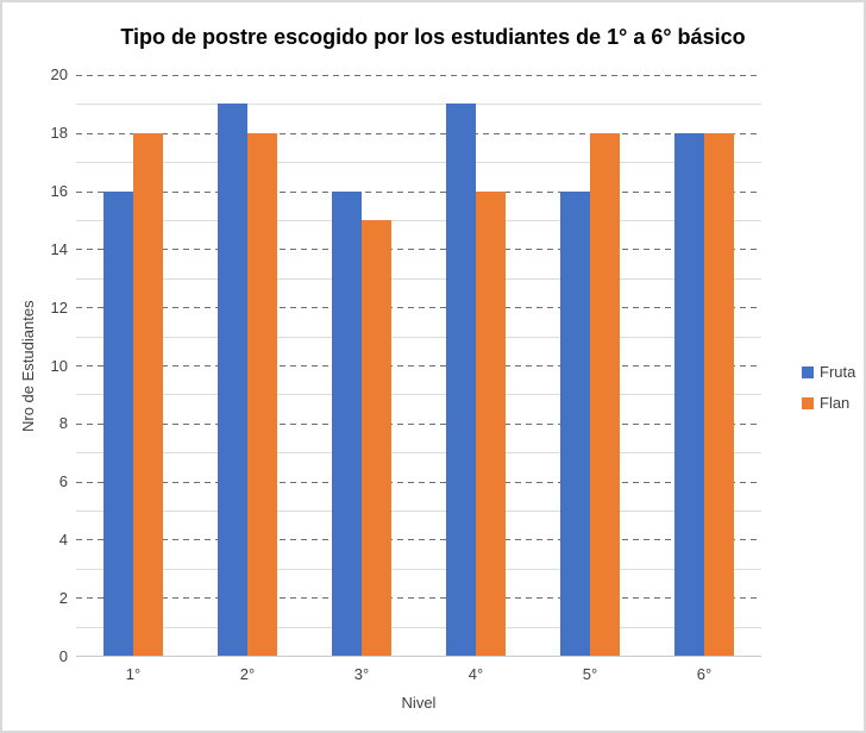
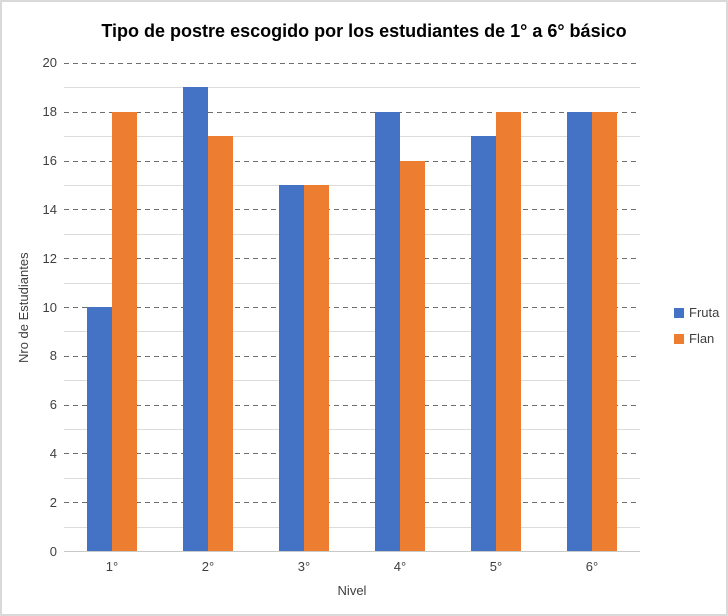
Fruta/1°: 16 -> 10
Flan/2°: 18 -> 17
Fruta/3°: 16 -> 15
Fruta/4°: 19 -> 18
Fruta/5°: 16 -> 17
